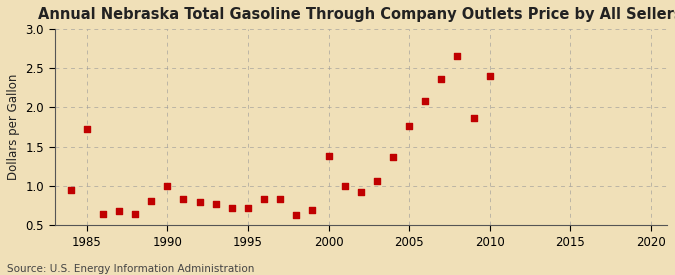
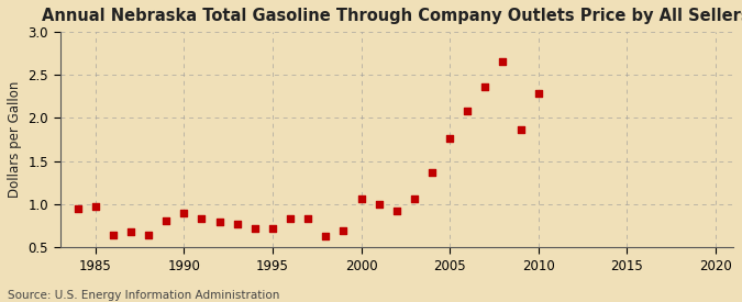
1985: 1.72 -> 0.97
1990: 1.00 -> 0.90
2000: 1.38 -> 1.06
2010: 2.40 -> 2.29
